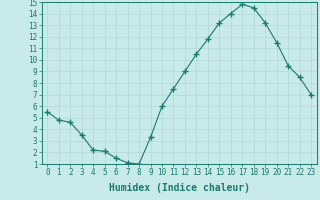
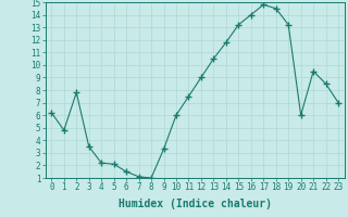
0: 5.5 -> 6.2
2: 4.6 -> 7.8
20: 11.5 -> 6.0
